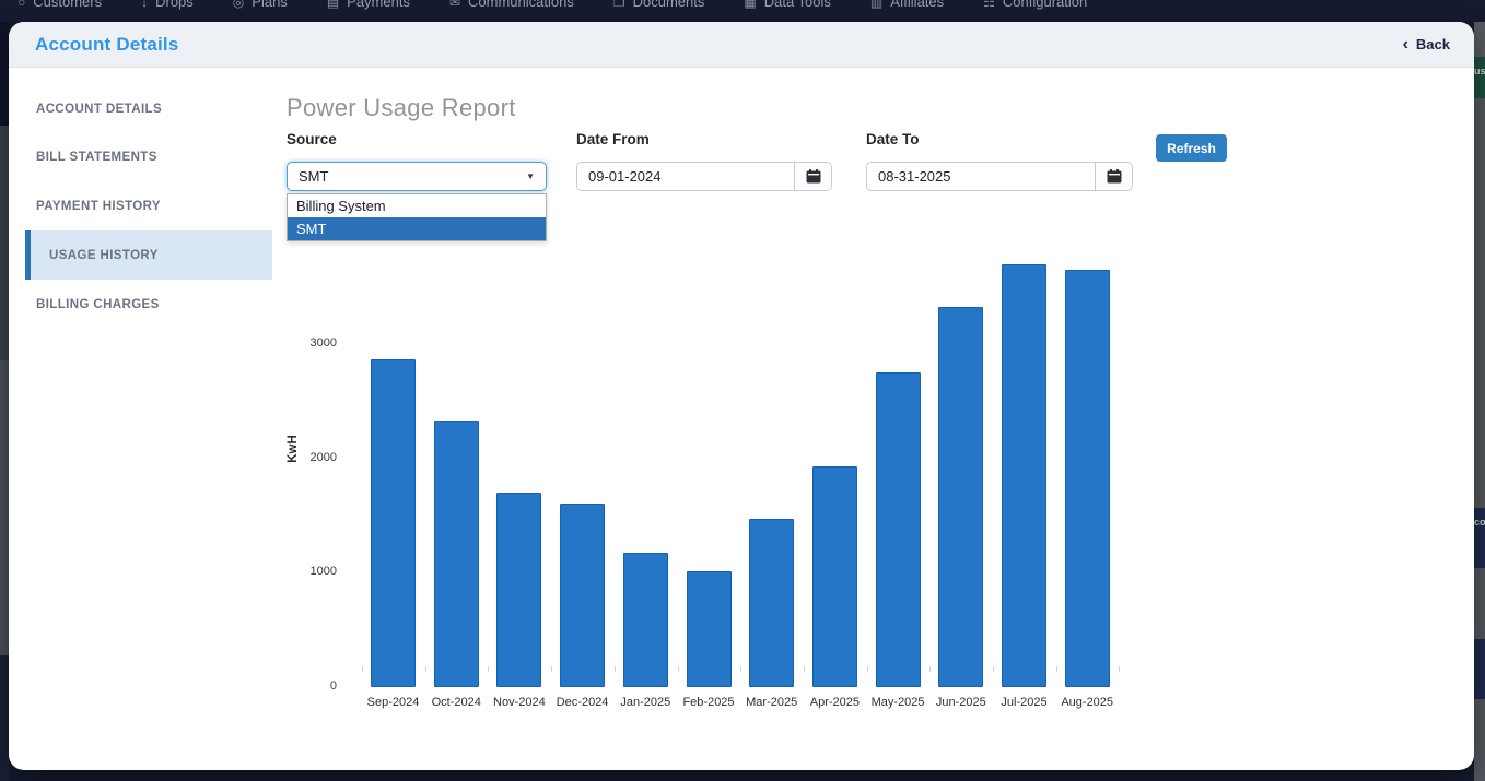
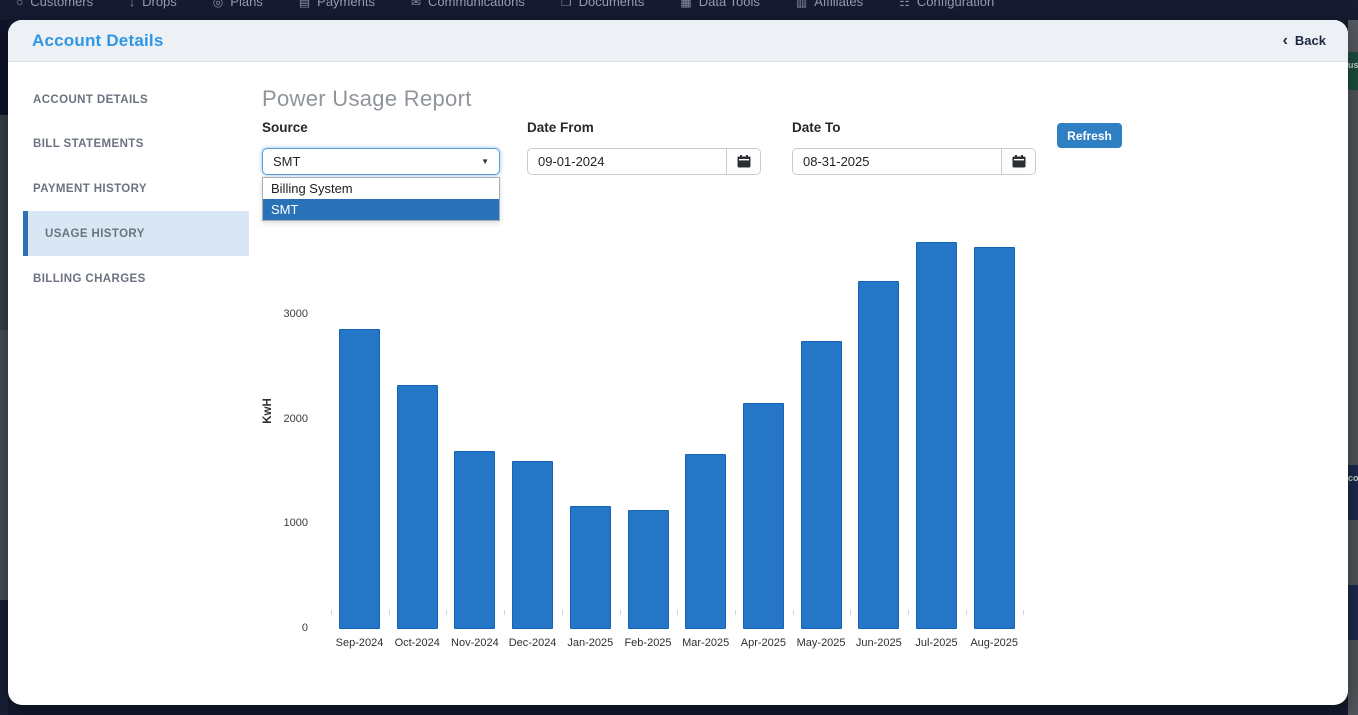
Feb-2025: 1010 -> 1140
Mar-2025: 1470 -> 1670
Apr-2025: 1930 -> 2160
